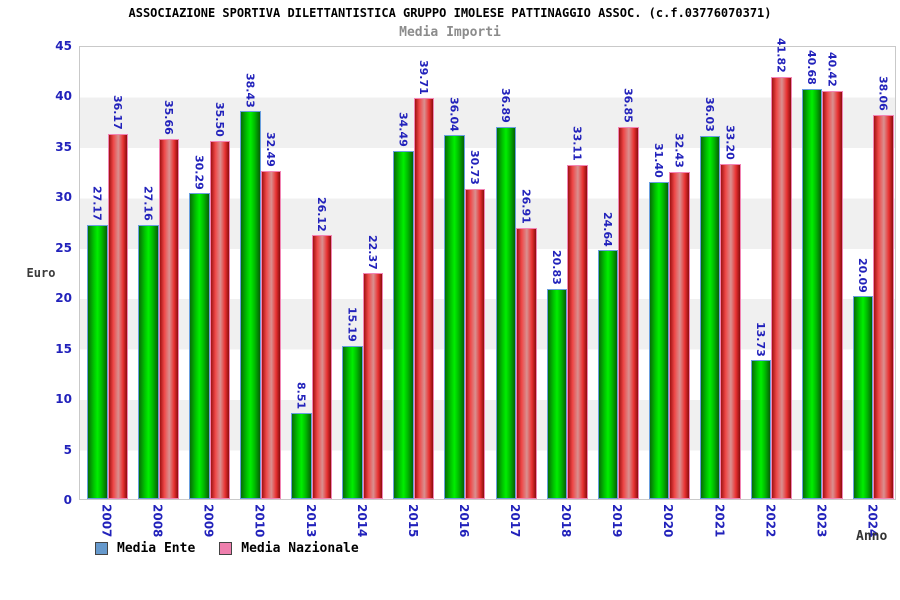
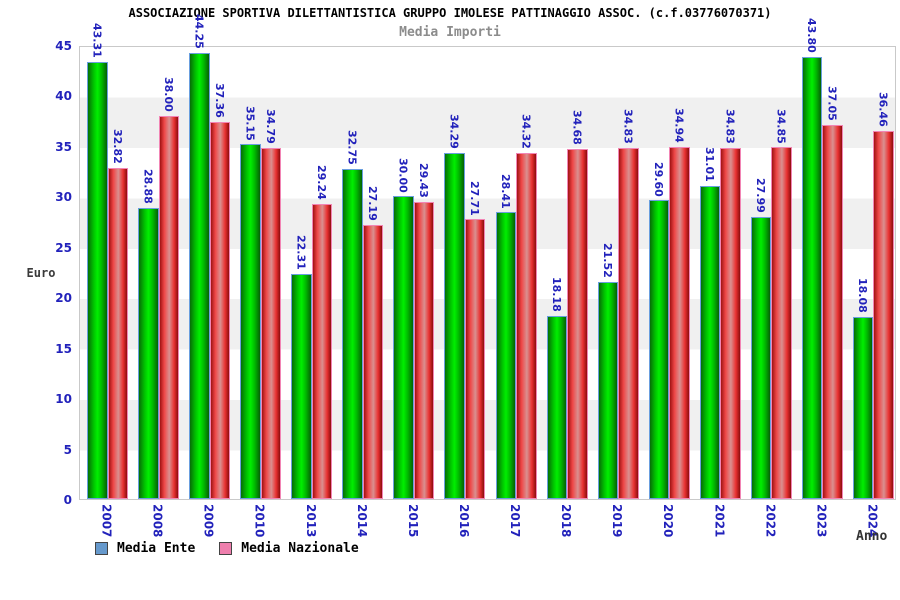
Media Ente/2007: 27.17 -> 43.31
Media Nazionale/2007: 36.17 -> 32.82
Media Ente/2008: 27.16 -> 28.88
Media Nazionale/2008: 35.66 -> 38.00
Media Ente/2009: 30.29 -> 44.25
Media Nazionale/2009: 35.50 -> 37.36
Media Ente/2010: 38.43 -> 35.15
Media Nazionale/2010: 32.49 -> 34.79
Media Ente/2013: 8.51 -> 22.31
Media Nazionale/2013: 26.12 -> 29.24
Media Ente/2014: 15.19 -> 32.75
Media Nazionale/2014: 22.37 -> 27.19
Media Ente/2015: 34.49 -> 30.00
Media Nazionale/2015: 39.71 -> 29.43
Media Ente/2016: 36.04 -> 34.29
Media Nazionale/2016: 30.73 -> 27.71
Media Ente/2017: 36.89 -> 28.41
Media Nazionale/2017: 26.91 -> 34.32
Media Ente/2018: 20.83 -> 18.18
Media Nazionale/2018: 33.11 -> 34.68
Media Ente/2019: 24.64 -> 21.52
Media Nazionale/2019: 36.85 -> 34.83
Media Ente/2020: 31.40 -> 29.60
Media Nazionale/2020: 32.43 -> 34.94
Media Ente/2021: 36.03 -> 31.01
Media Nazionale/2021: 33.20 -> 34.83
Media Ente/2022: 13.73 -> 27.99
Media Nazionale/2022: 41.82 -> 34.85
Media Ente/2023: 40.68 -> 43.80
Media Nazionale/2023: 40.42 -> 37.05
Media Ente/2024: 20.09 -> 18.08
Media Nazionale/2024: 38.06 -> 36.46
